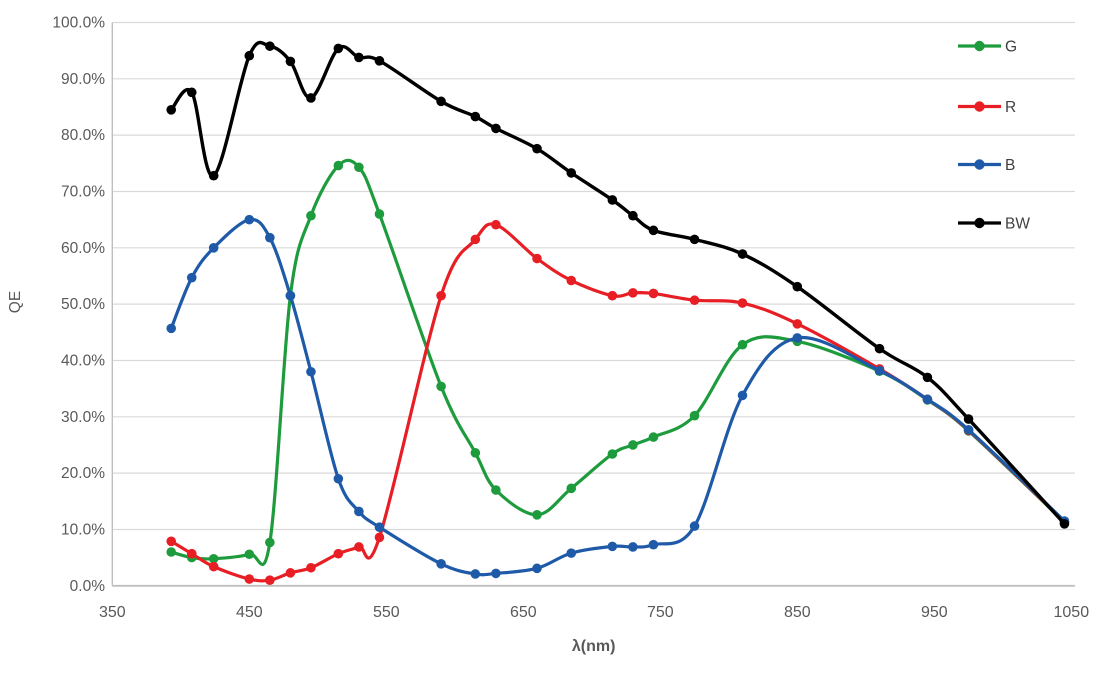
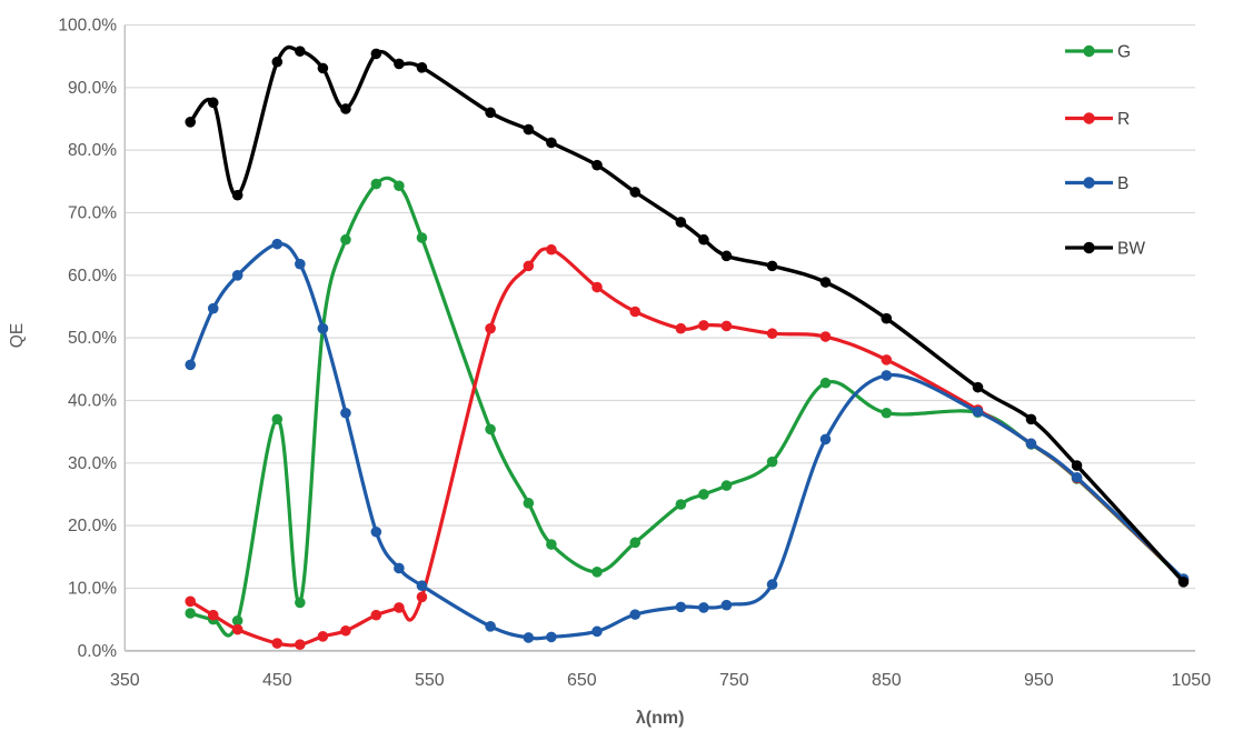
G/450: 6% -> 37%
G/850: 43% -> 38%
